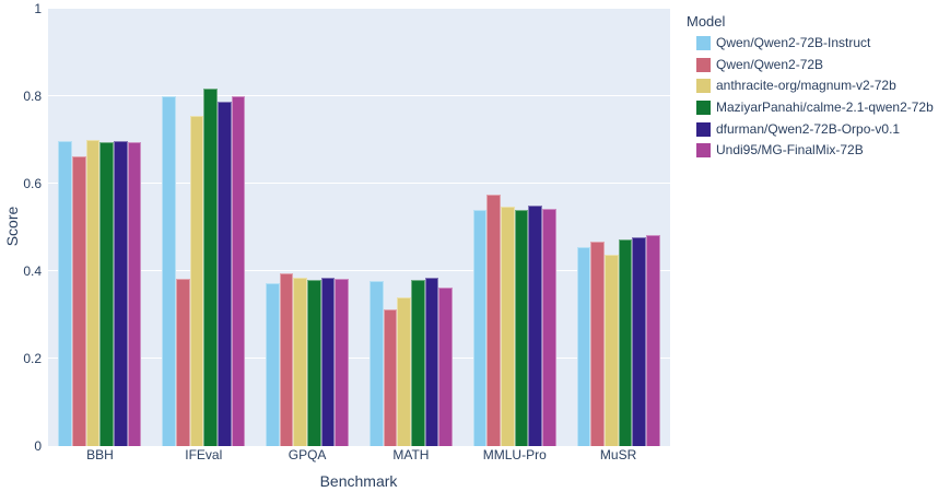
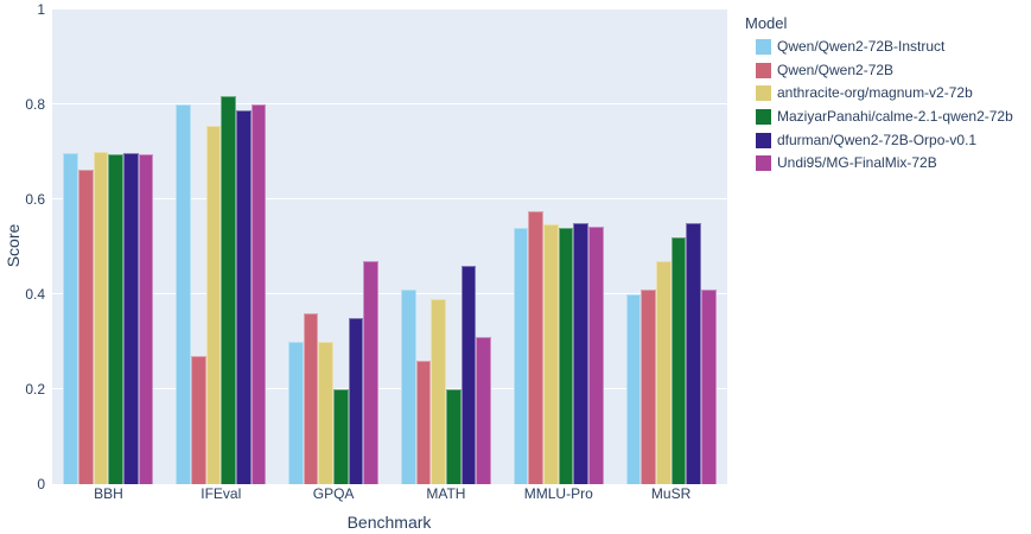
Qwen/Qwen2-72B/IFEval: 0.38 -> 0.27
Qwen/Qwen2-72B-Instruct/GPQA: 0.37 -> 0.30
Qwen/Qwen2-72B/GPQA: 0.40 -> 0.36
anthracite-org/magnum-v2-72b/GPQA: 0.39 -> 0.30
MaziyarPanahi/calme-2.1-qwen2-72b/GPQA: 0.38 -> 0.20
dfurman/Qwen2-72B-Orpo-v0.1/GPQA: 0.39 -> 0.35
Undi95/MG-FinalMix-72B/GPQA: 0.38 -> 0.47
Qwen/Qwen2-72B-Instruct/MATH: 0.38 -> 0.41
Qwen/Qwen2-72B/MATH: 0.31 -> 0.26
anthracite-org/magnum-v2-72b/MATH: 0.34 -> 0.39
MaziyarPanahi/calme-2.1-qwen2-72b/MATH: 0.38 -> 0.20
dfurman/Qwen2-72B-Orpo-v0.1/MATH: 0.38 -> 0.46
Undi95/MG-FinalMix-72B/MATH: 0.36 -> 0.31
Qwen/Qwen2-72B-Instruct/MuSR: 0.46 -> 0.40
Qwen/Qwen2-72B/MuSR: 0.47 -> 0.41
anthracite-org/magnum-v2-72b/MuSR: 0.44 -> 0.47
MaziyarPanahi/calme-2.1-qwen2-72b/MuSR: 0.47 -> 0.52
dfurman/Qwen2-72B-Orpo-v0.1/MuSR: 0.48 -> 0.55
Undi95/MG-FinalMix-72B/MuSR: 0.48 -> 0.41
